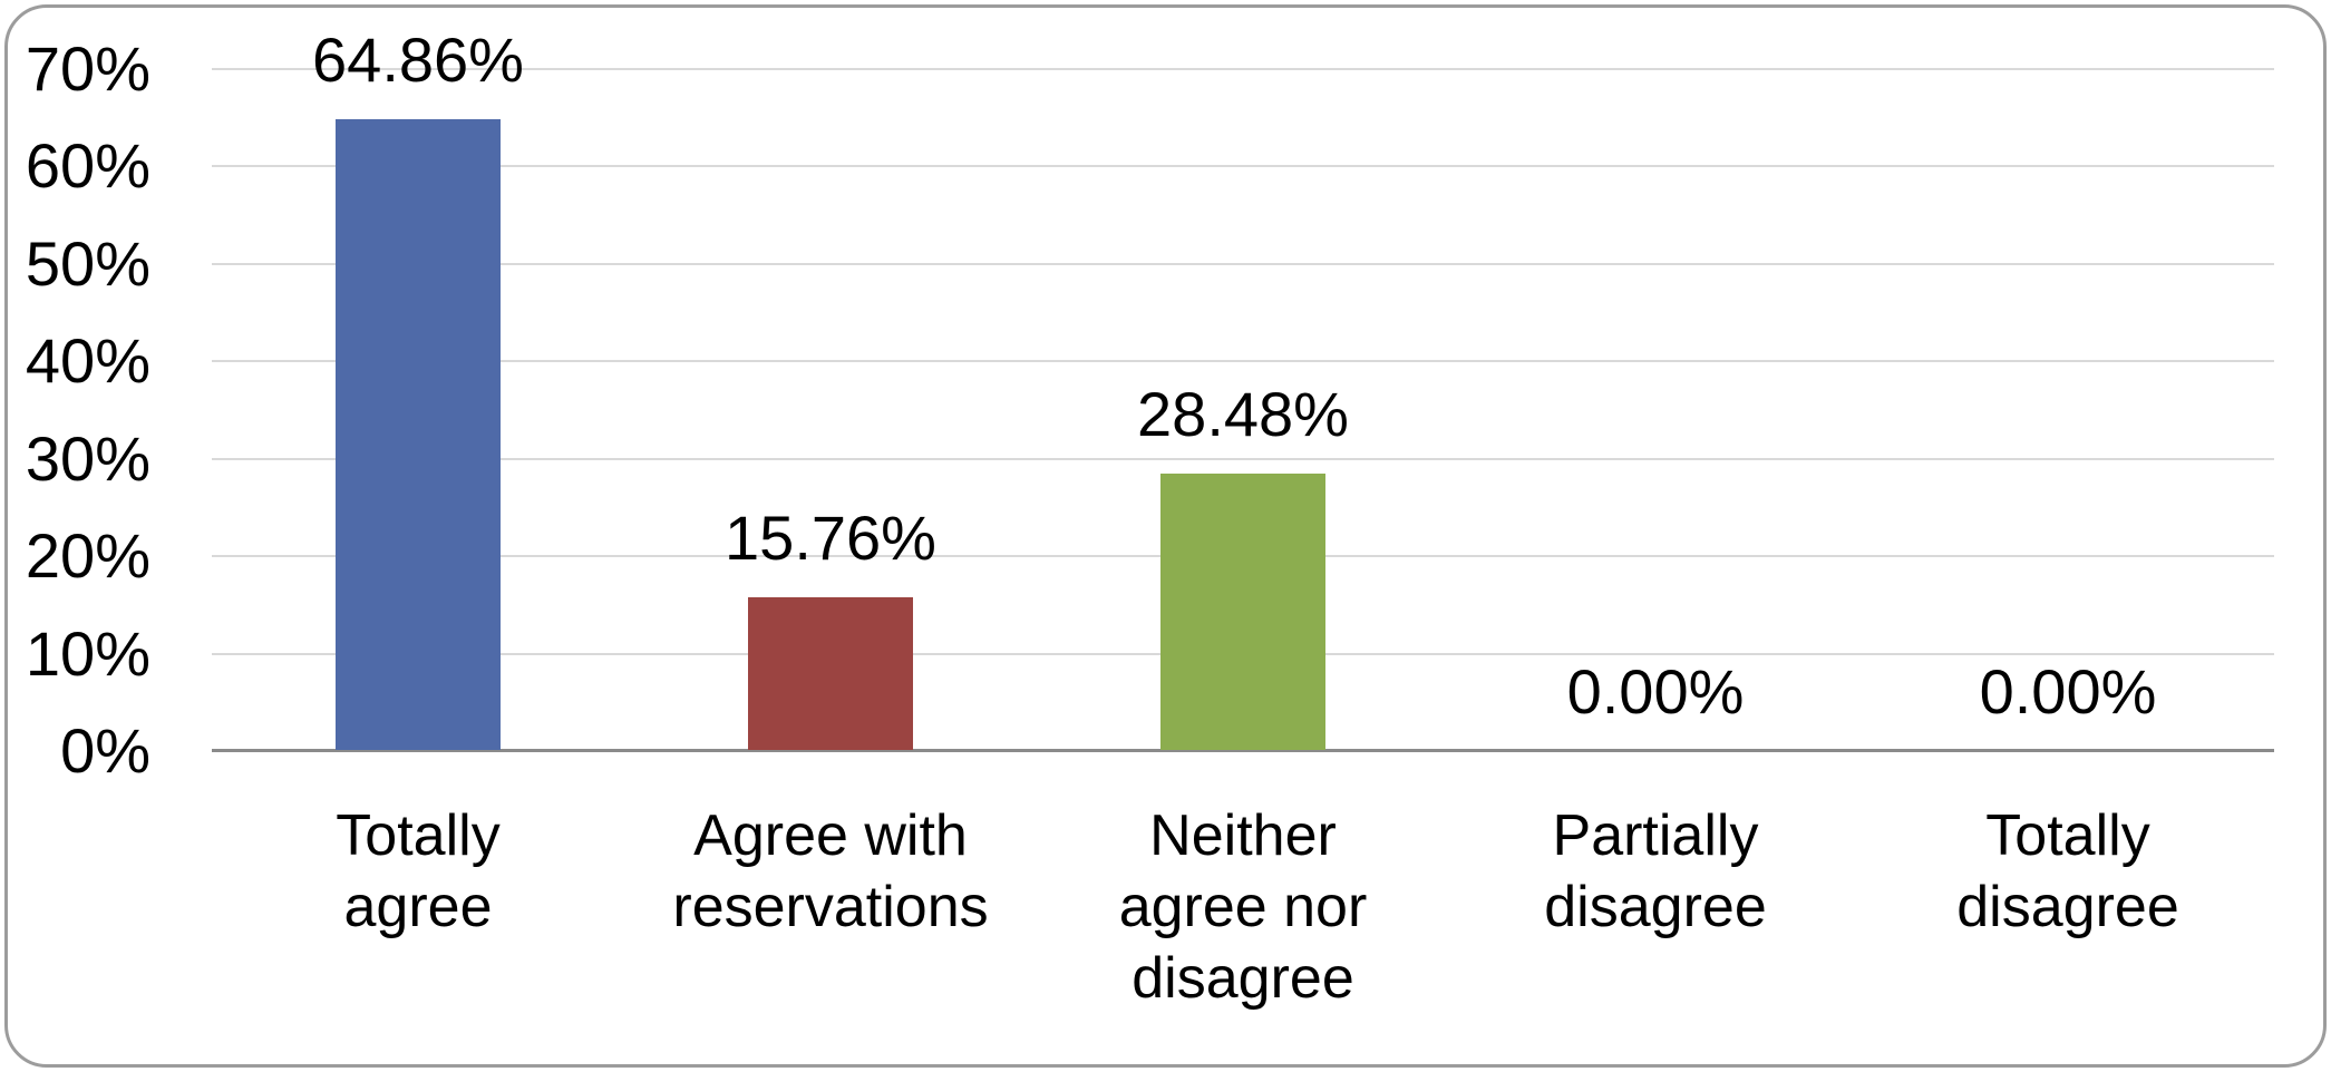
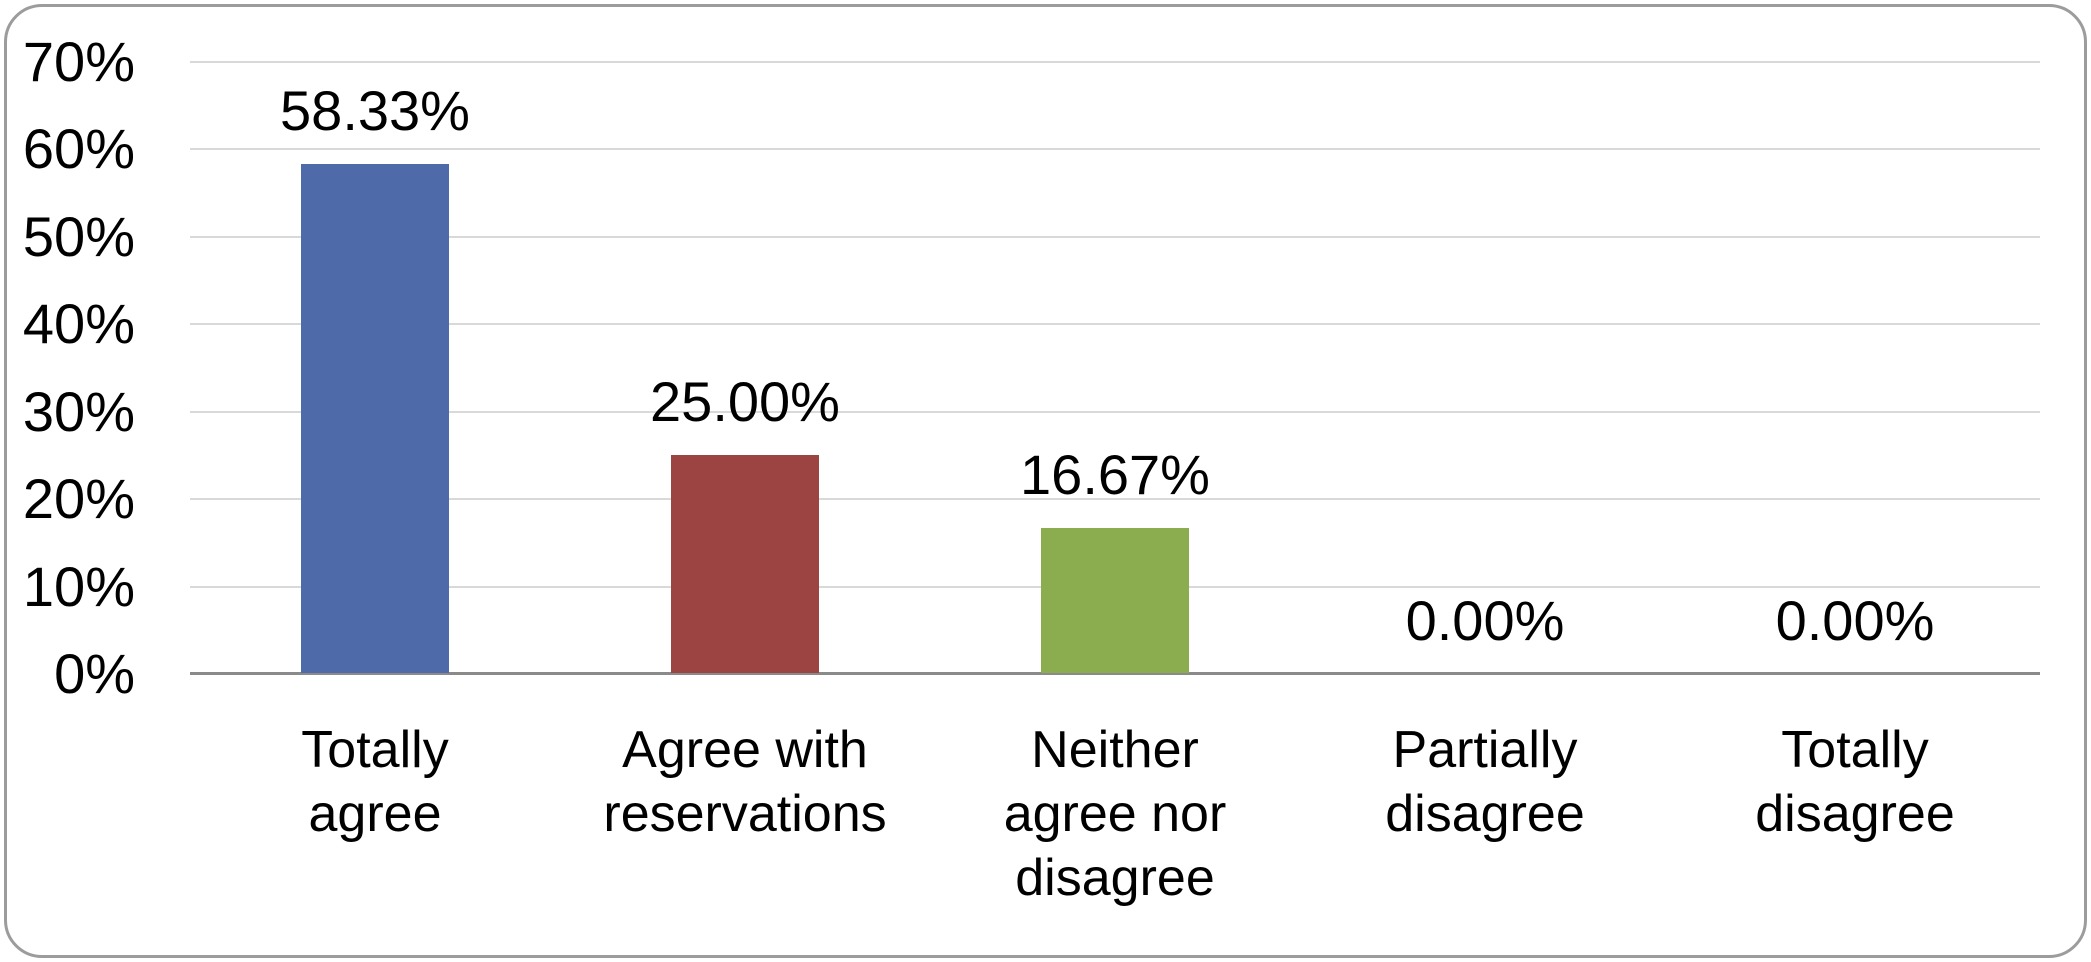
Totally agree: 64.86% -> 58.33%
Agree with reservations: 15.76% -> 25.00%
Neither agree nor disagree: 28.48% -> 16.67%
